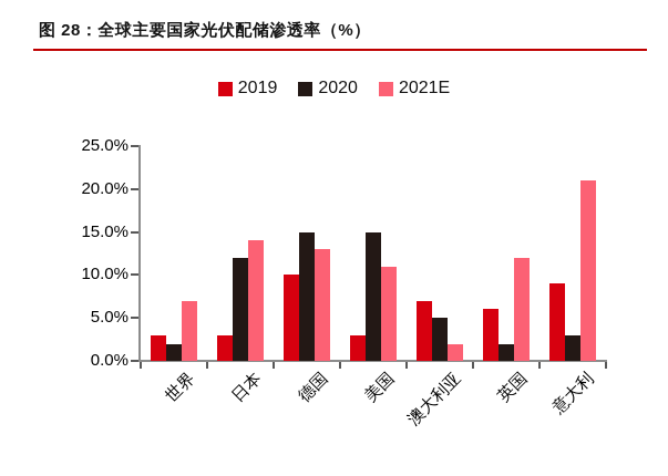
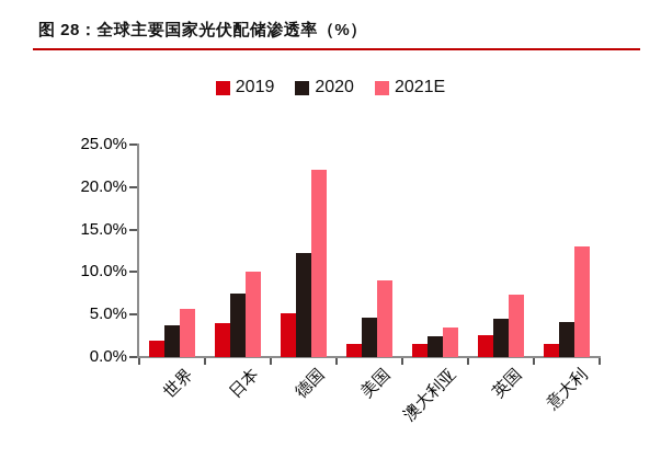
2019/世界: 3% -> 2%
2020/世界: 2% -> 4%
2021E/世界: 7% -> 6%
2019/日本: 3% -> 4%
2020/日本: 12% -> 8%
2021E/日本: 14% -> 10%
2019/德国: 10% -> 5%
2020/德国: 15% -> 12%
2021E/德国: 13% -> 22%
2019/美国: 3% -> 2%
2020/美国: 15% -> 5%
2021E/美国: 11% -> 9%
2019/澳大利亚: 7% -> 2%
2020/澳大利亚: 5% -> 2%
2021E/澳大利亚: 2% -> 4%
2019/英国: 6% -> 3%
2020/英国: 2% -> 4%
2021E/英国: 12% -> 7%
2019/意大利: 9% -> 2%
2020/意大利: 3% -> 4%
2021E/意大利: 21% -> 13%
